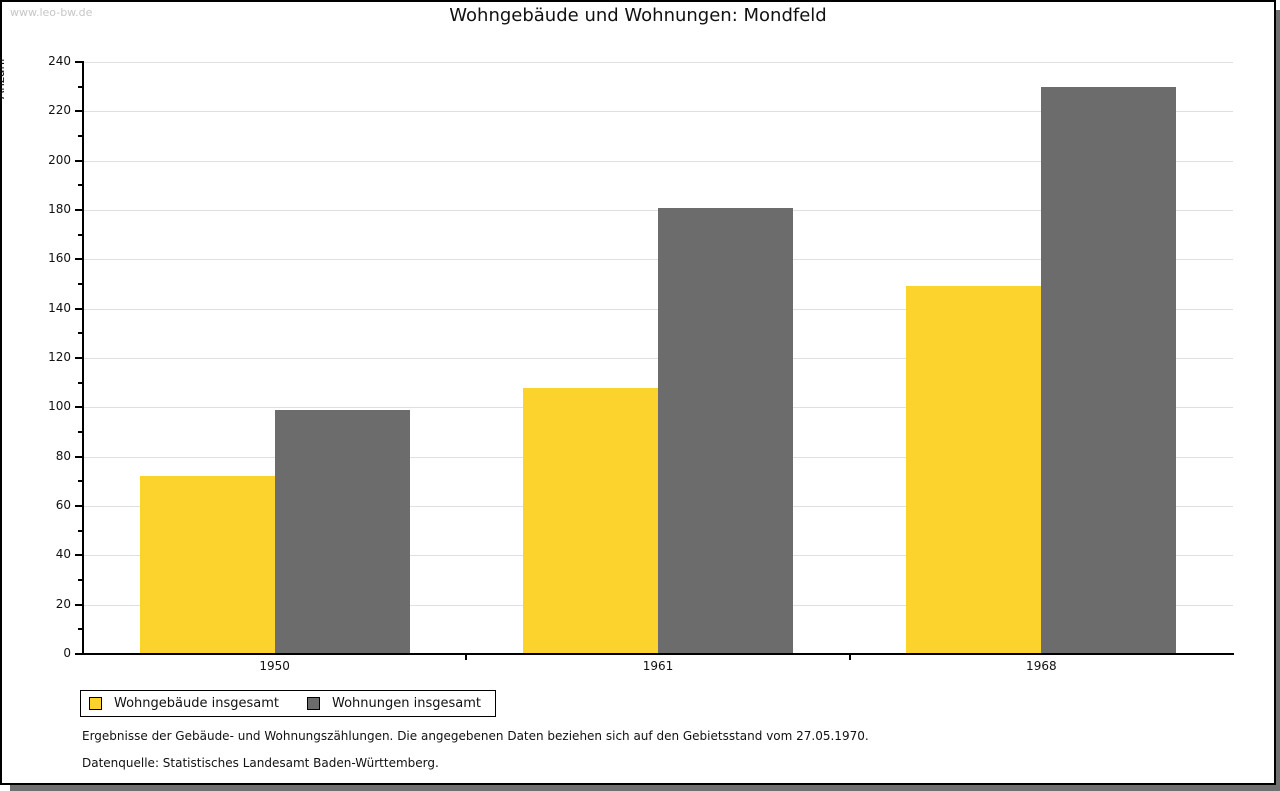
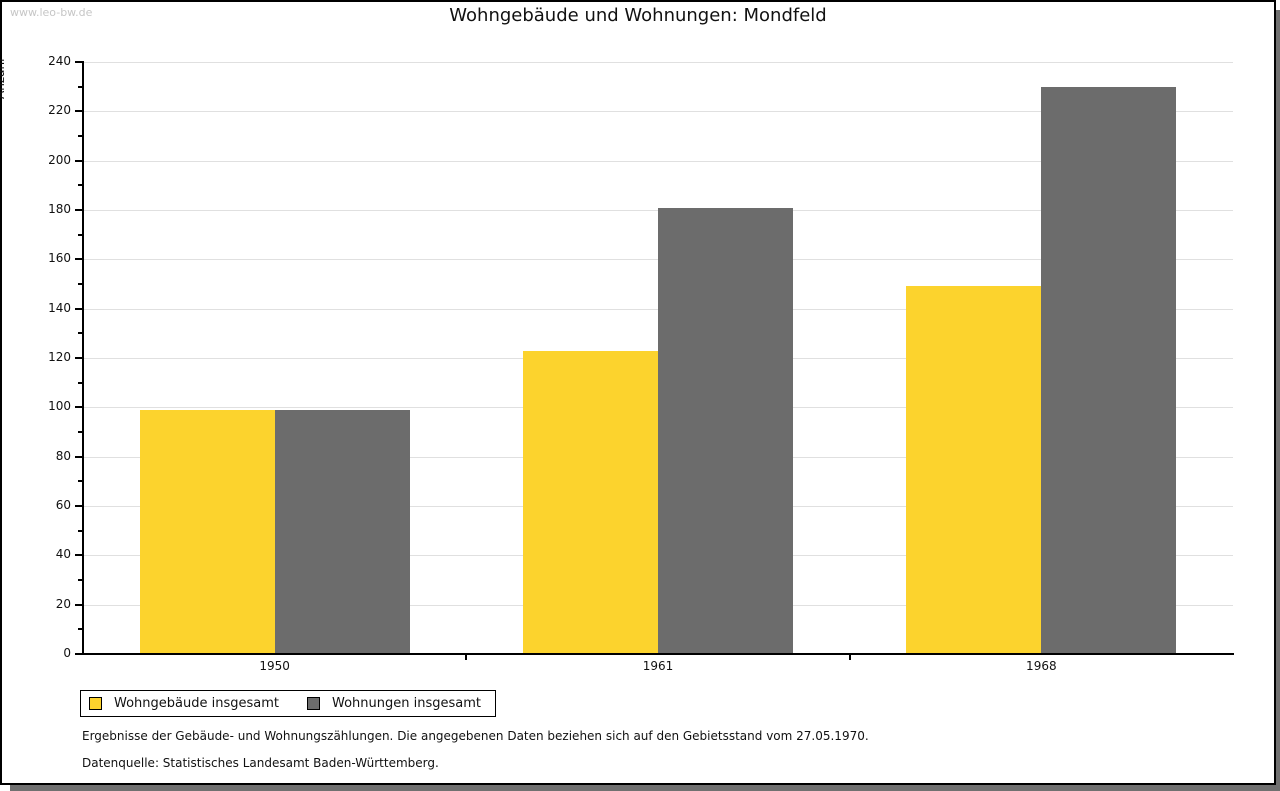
Wohngebäude insgesamt/1950: 72 -> 99
Wohngebäude insgesamt/1961: 108 -> 123
